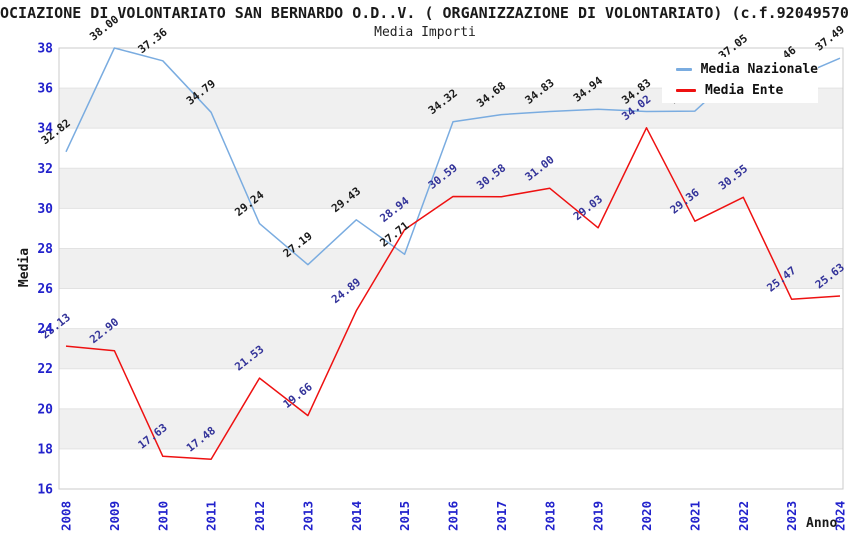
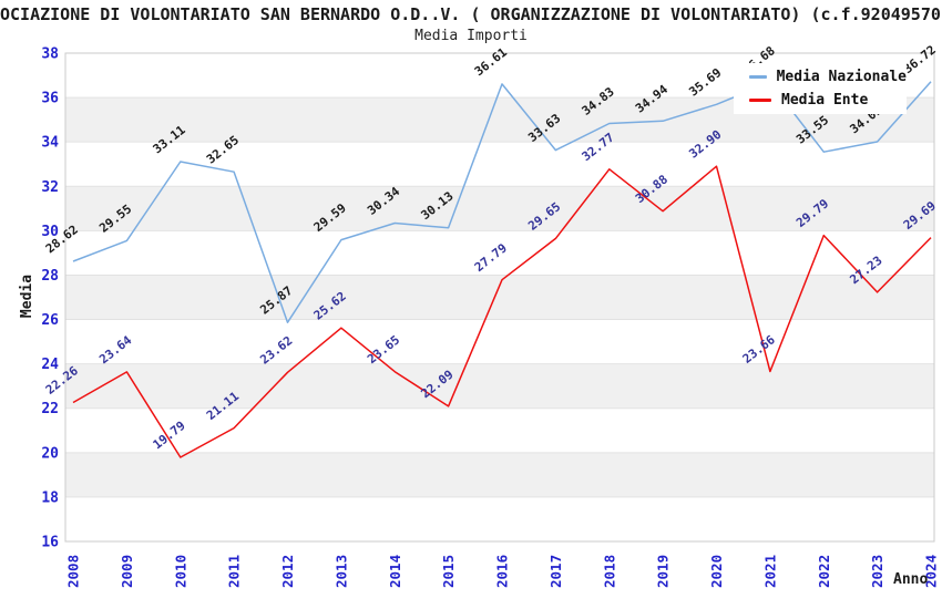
Media Nazionale/2008: 32.82 -> 28.62
Media Ente/2008: 23.13 -> 22.26
Media Nazionale/2009: 38.00 -> 29.55
Media Ente/2009: 22.90 -> 23.64
Media Nazionale/2010: 37.36 -> 33.11
Media Ente/2010: 17.63 -> 19.79
Media Nazionale/2011: 34.79 -> 32.65
Media Ente/2011: 17.48 -> 21.11
Media Nazionale/2012: 29.24 -> 25.87
Media Ente/2012: 21.53 -> 23.62
Media Nazionale/2013: 27.19 -> 29.59
Media Ente/2013: 19.66 -> 25.62
Media Nazionale/2014: 29.43 -> 30.34
Media Ente/2014: 24.89 -> 23.65
Media Nazionale/2015: 27.71 -> 30.13
Media Ente/2015: 28.94 -> 22.09
Media Nazionale/2016: 34.32 -> 36.61
Media Ente/2016: 30.59 -> 27.79
Media Nazionale/2017: 34.68 -> 33.63
Media Ente/2017: 30.58 -> 29.65
Media Ente/2018: 31.00 -> 32.77
Media Ente/2019: 29.03 -> 30.88
Media Nazionale/2020: 34.83 -> 35.69
Media Ente/2020: 34.02 -> 32.90
Media Nazionale/2021: 34.85 -> 36.68
Media Ente/2021: 29.36 -> 23.66
Media Nazionale/2022: 37.05 -> 33.55
Media Ente/2022: 30.55 -> 29.79
Media Nazionale/2023: 36.46 -> 34.01
Media Ente/2023: 25.47 -> 27.23
Media Nazionale/2024: 37.49 -> 36.72
Media Ente/2024: 25.63 -> 29.69
